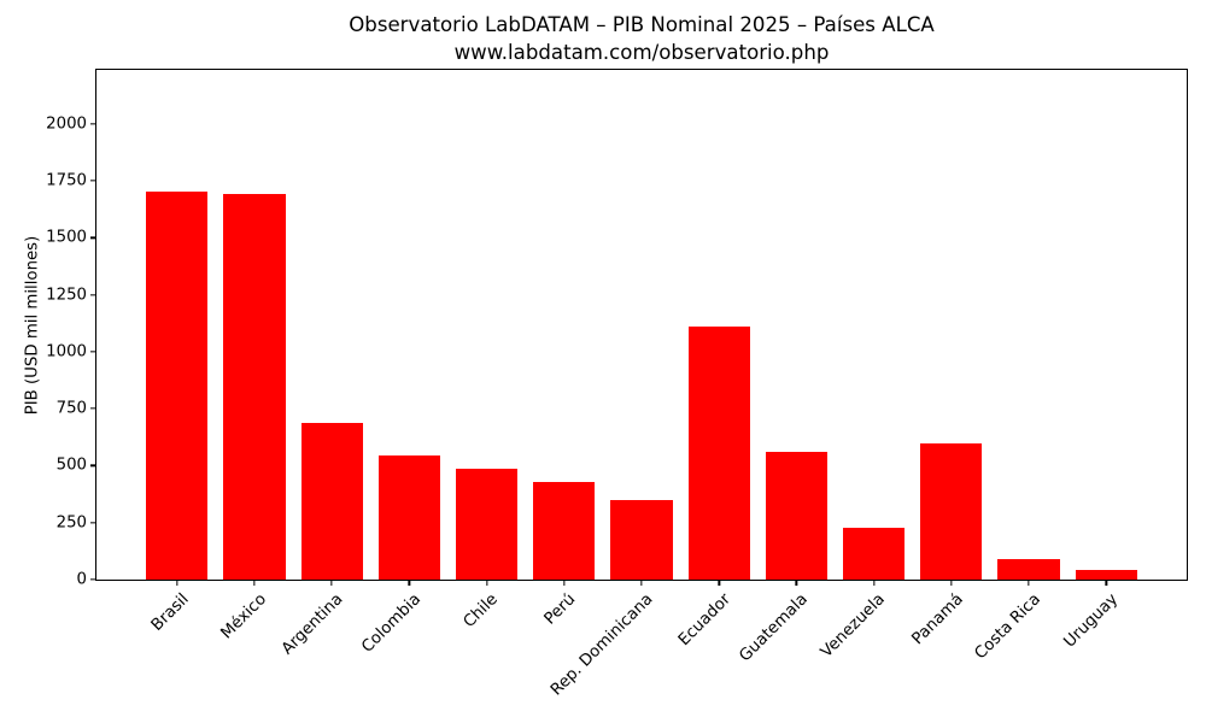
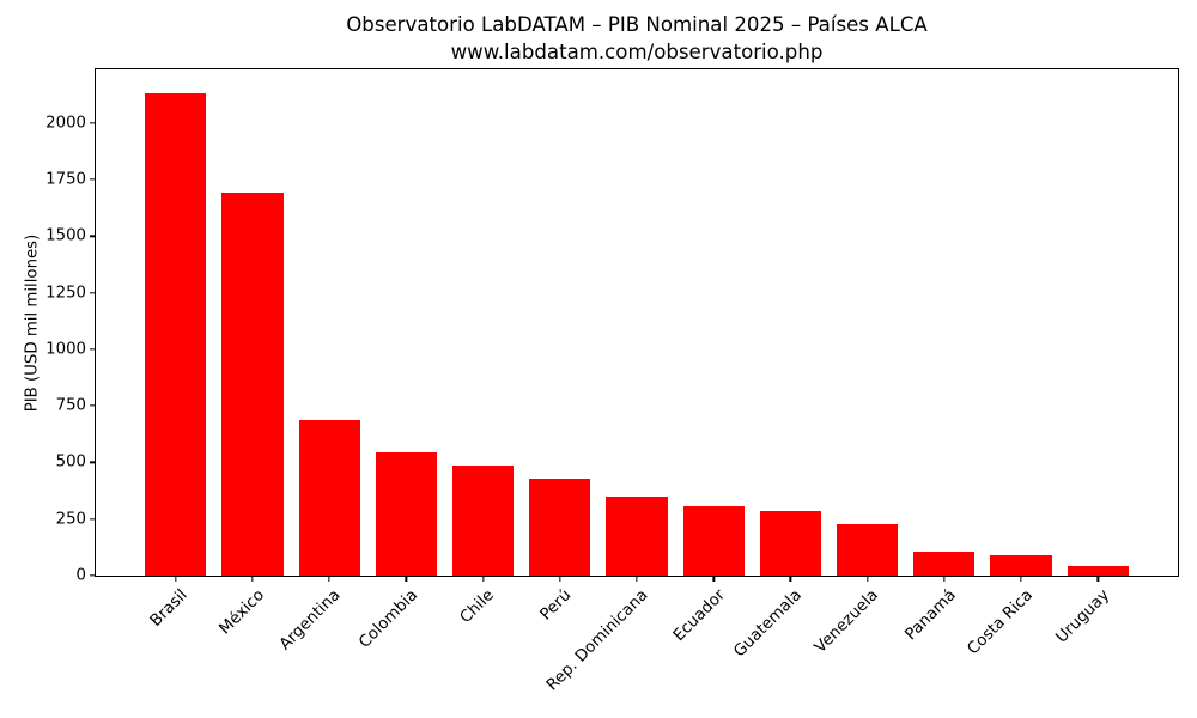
Brasil: 1700 -> 2130
Ecuador: 1110 -> 300
Guatemala: 560 -> 280
Panamá: 600 -> 100
